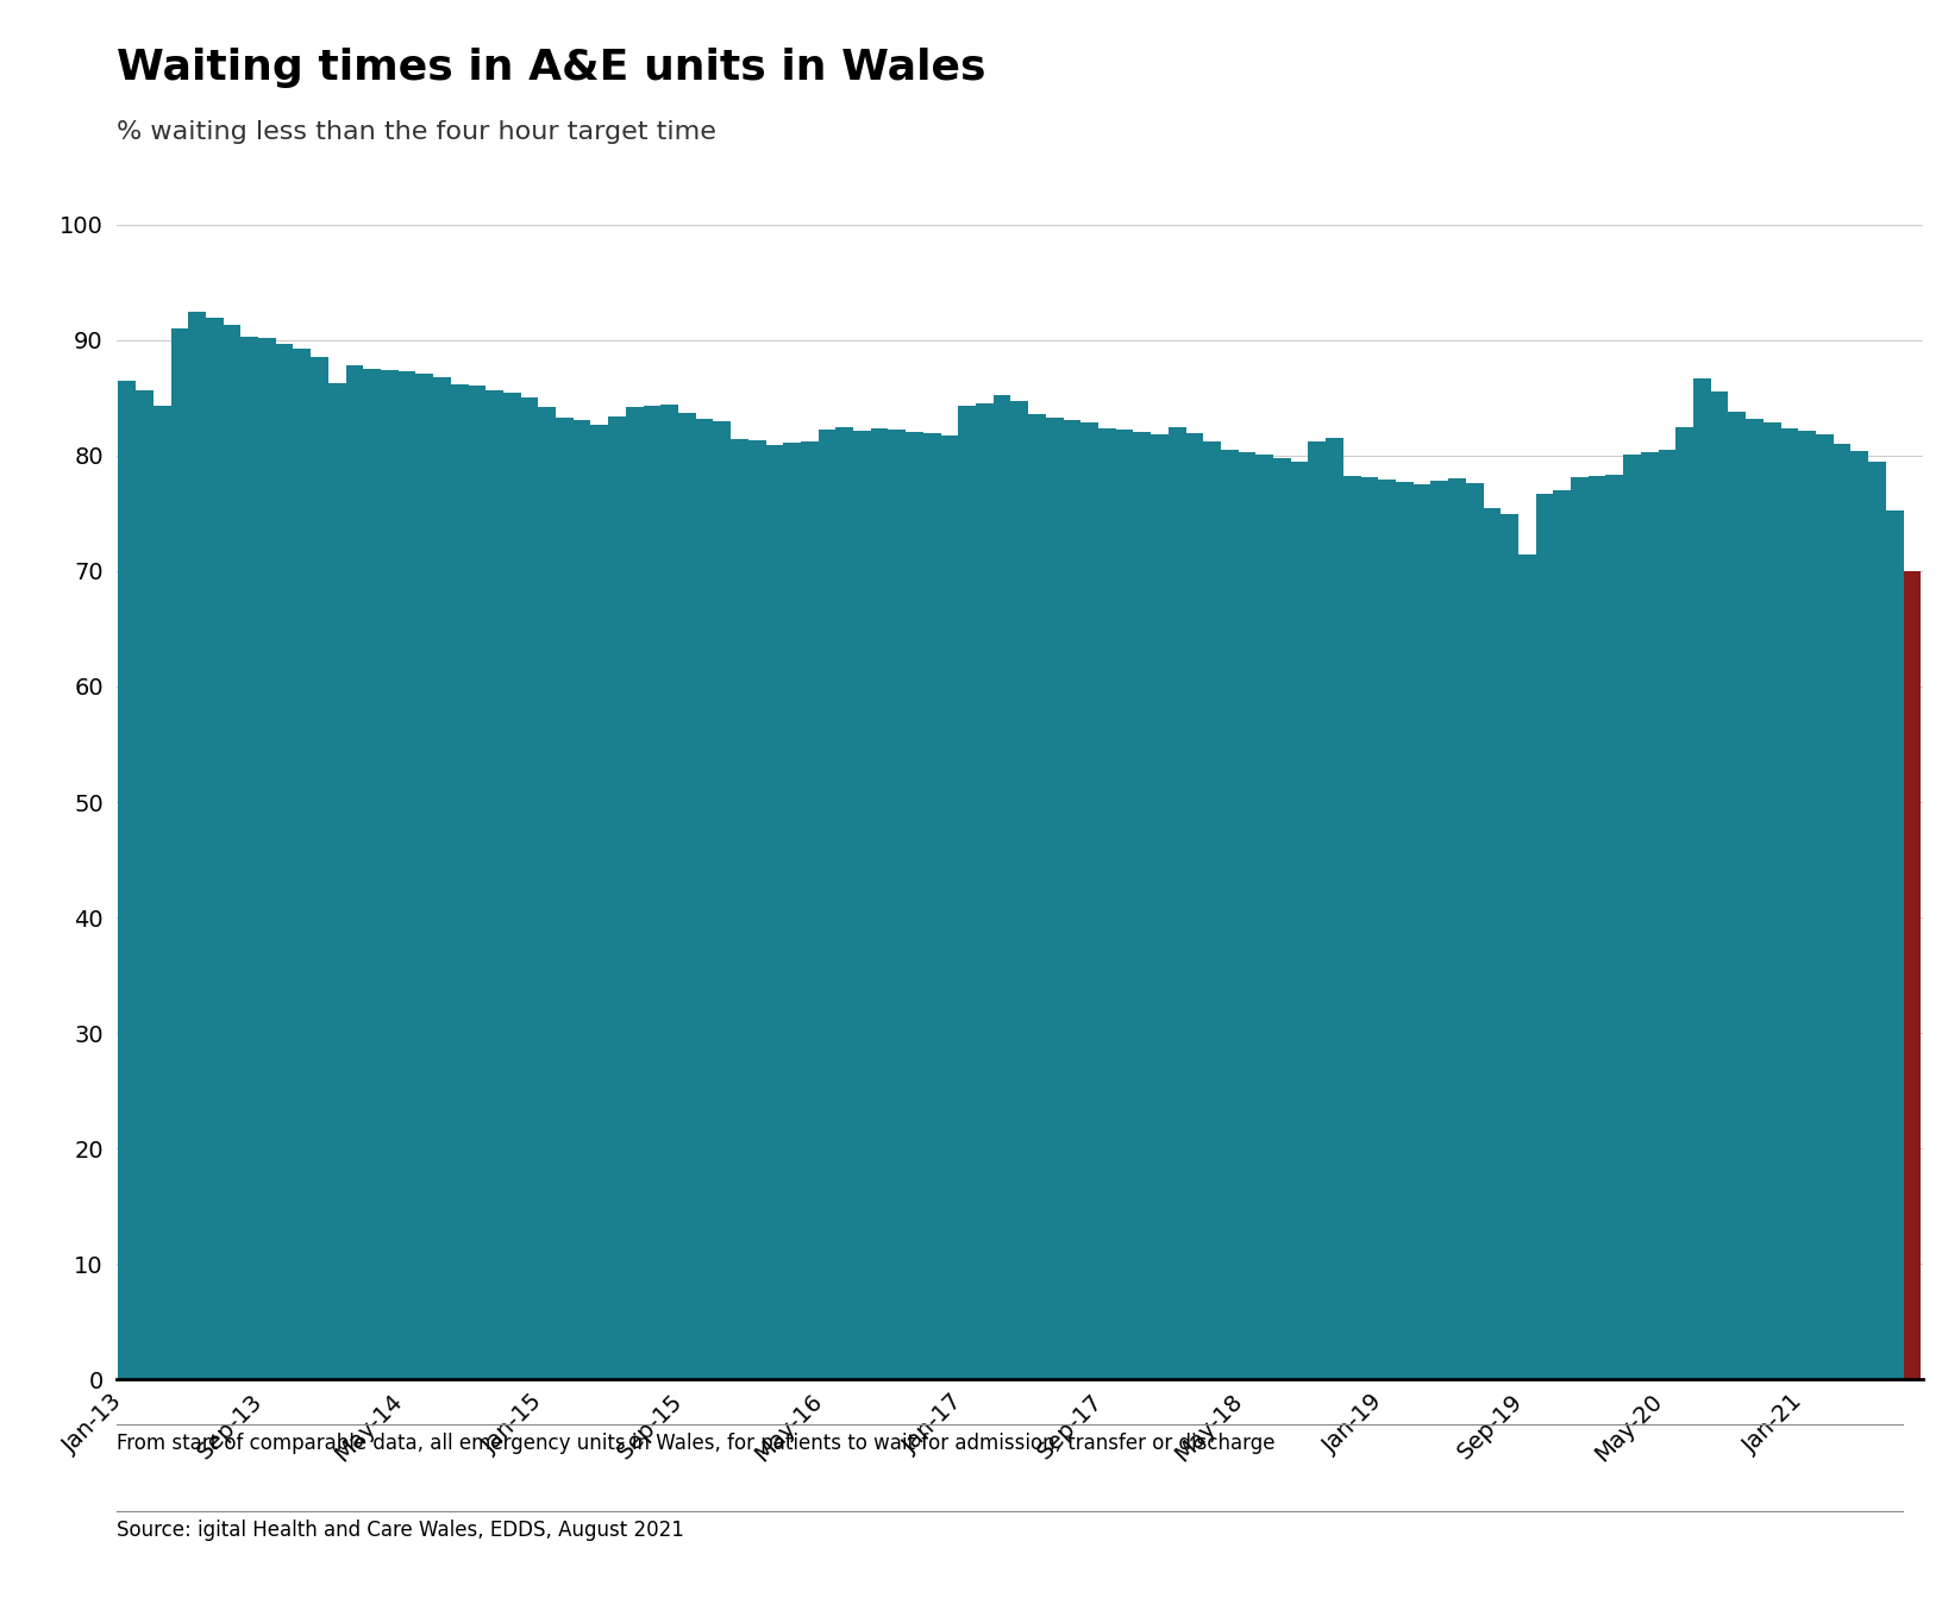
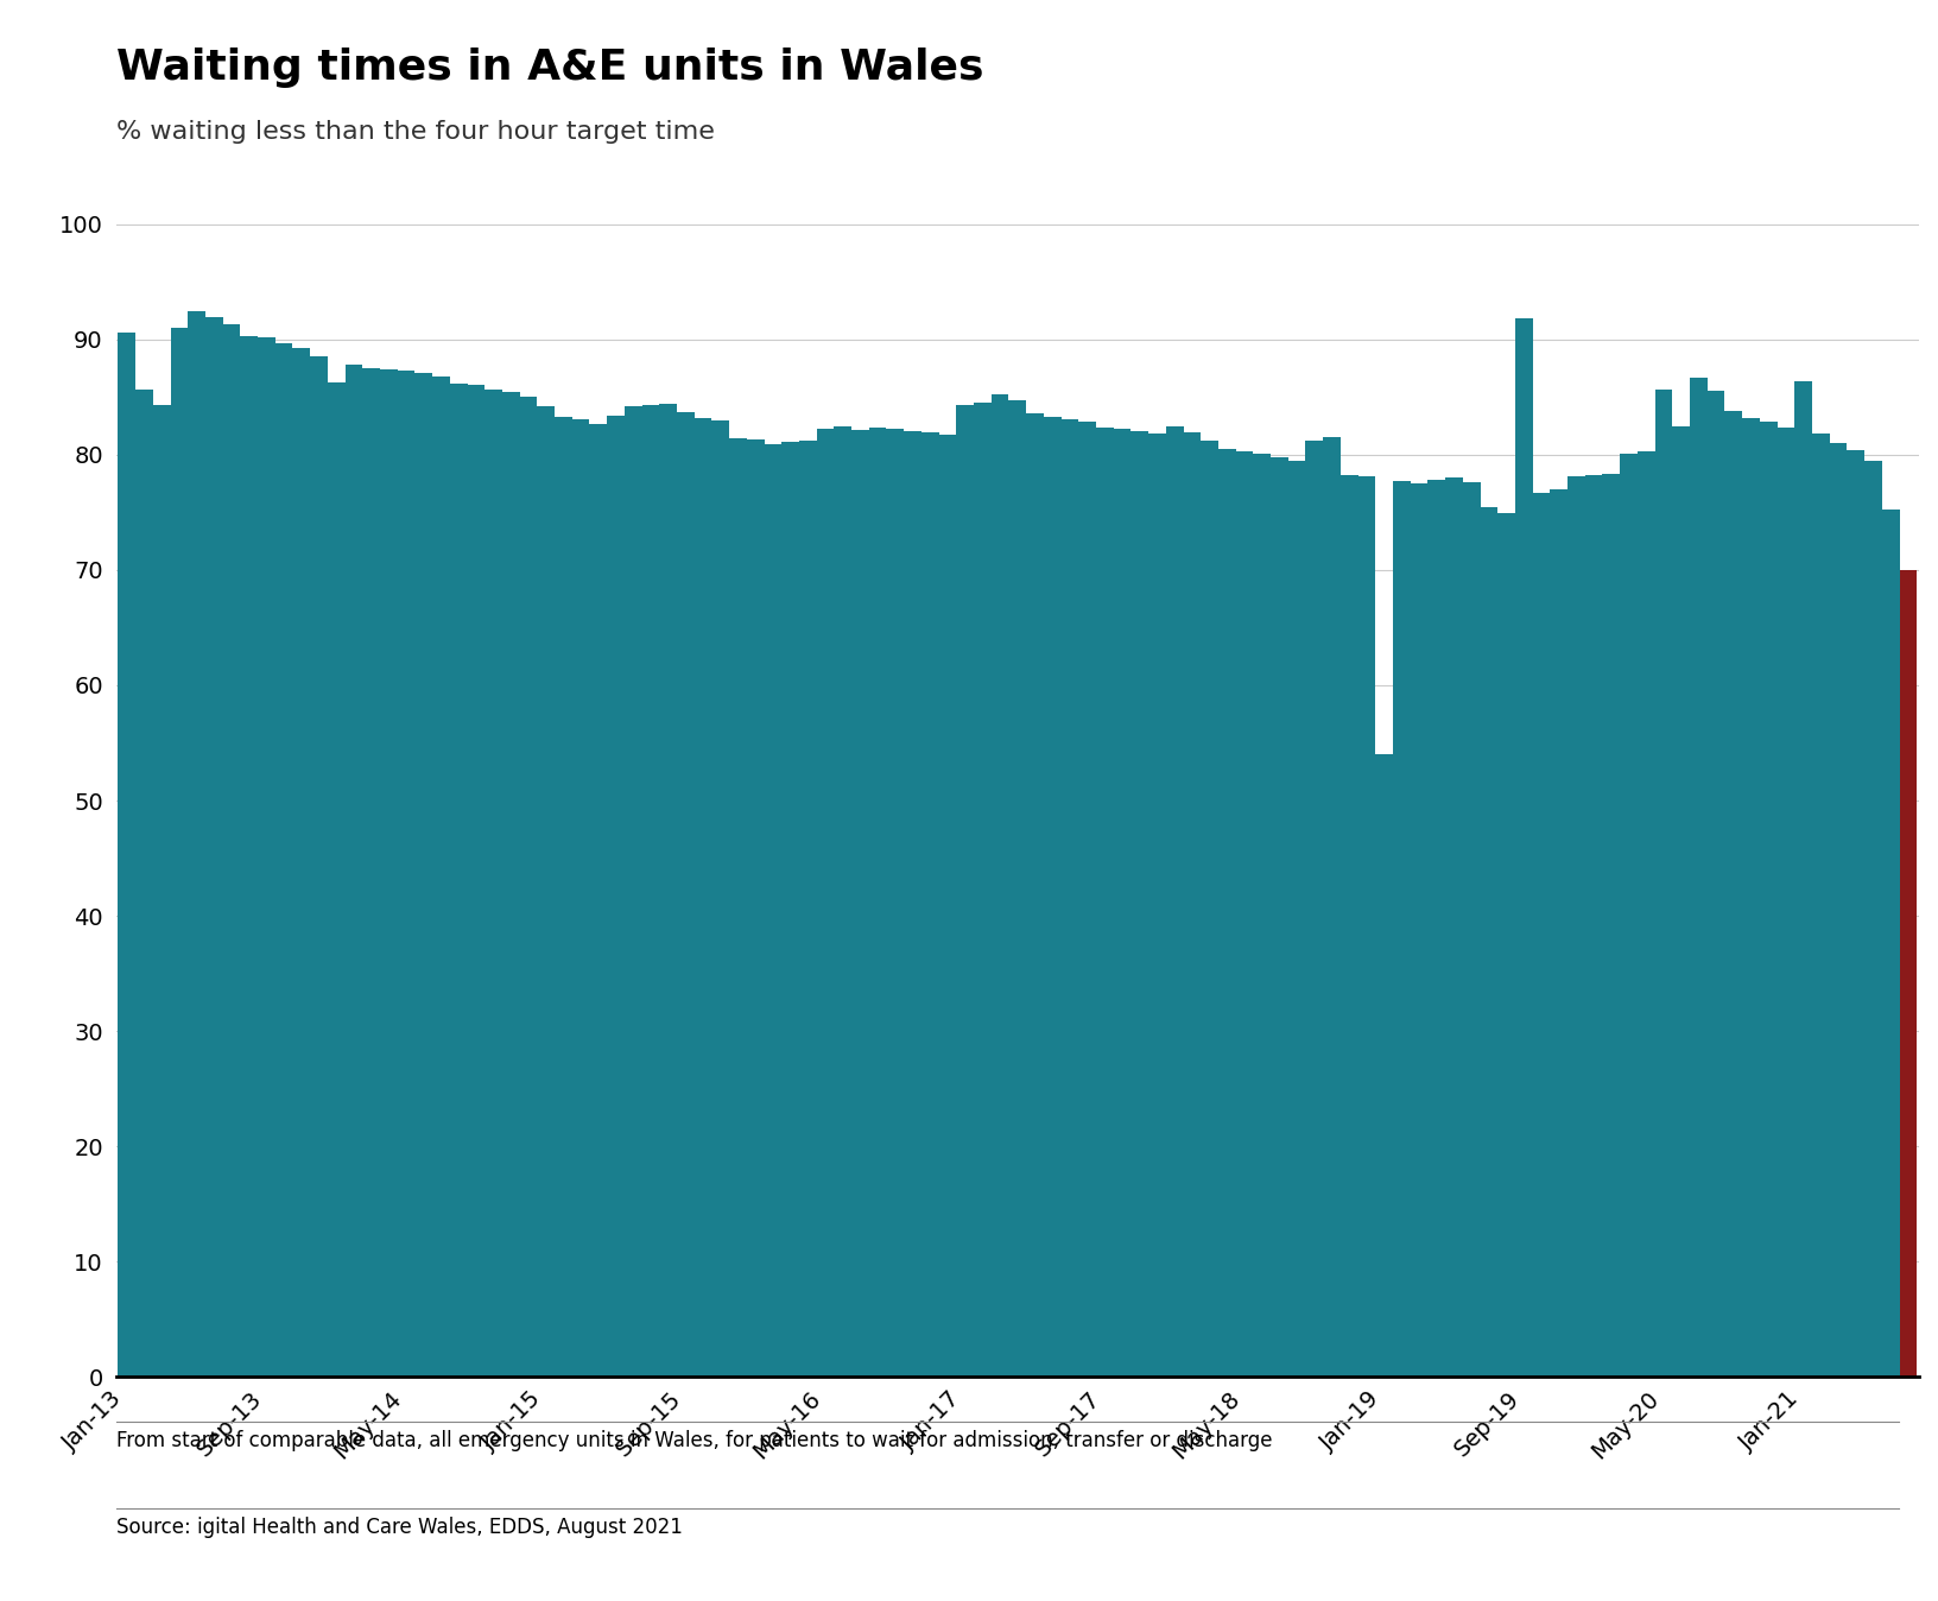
Jan-13: 86.5 -> 90.6
Jan-19: 77.9 -> 54.0
Sep-19: 71.4 -> 91.8
May-20: 80.5 -> 85.6
Jan-21: 82.1 -> 86.4
